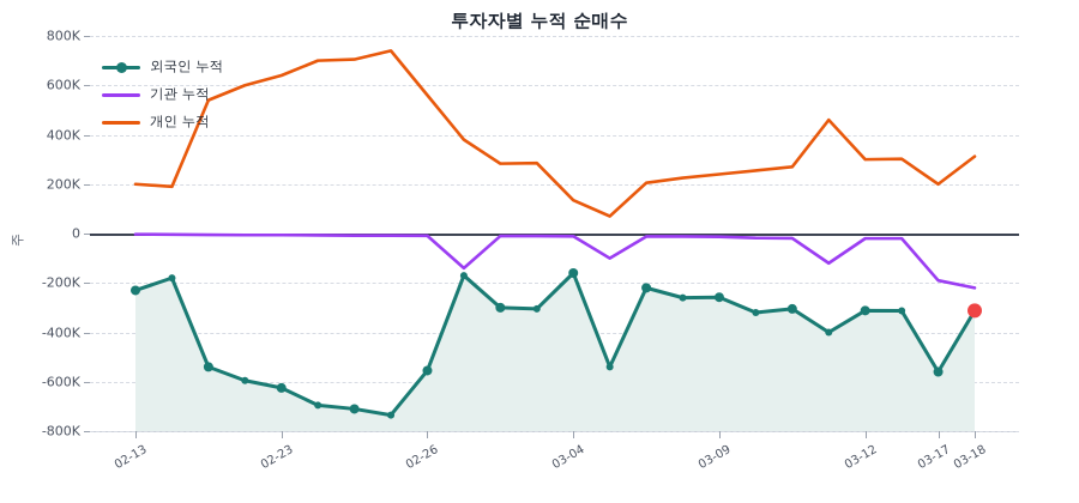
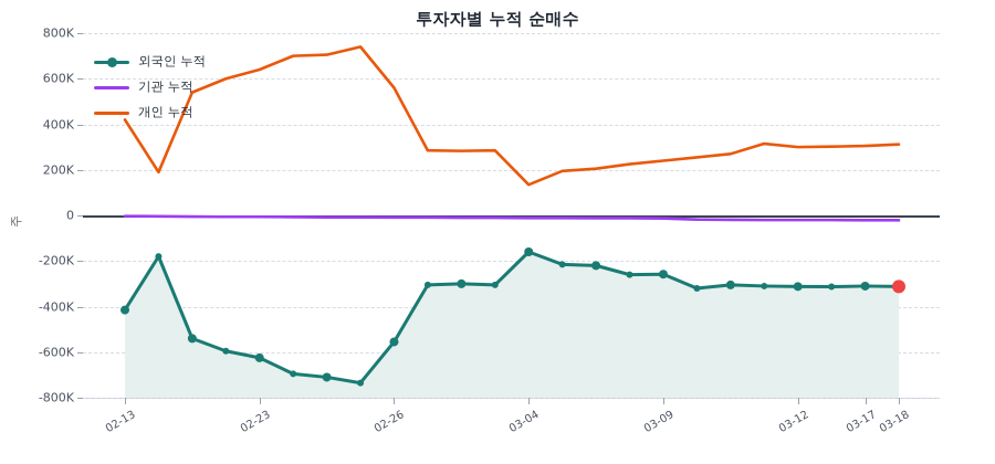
외국인 누적/02-13: -230K -> -420K
개인 누적/02-13: 200K -> 420K
외국인 누적/02-26: -170K -> -300K
기관 누적/02-26: -140K -> -10K
개인 누적/02-26: 380K -> 280K
외국인 누적/03-04: -540K -> -220K
기관 누적/03-04: -100K -> -10K
개인 누적/03-04: 70K -> 200K
외국인 누적/03-12: -400K -> -310K
기관 누적/03-12: -120K -> -20K
개인 누적/03-12: 460K -> 320K
외국인 누적/03-17: -560K -> -310K
기관 누적/03-17: -190K -> -20K
개인 누적/03-17: 200K -> 300K
기관 누적/03-18: -220K -> -20K
